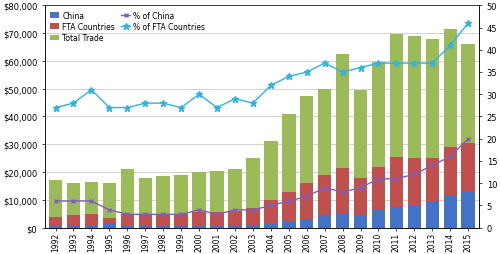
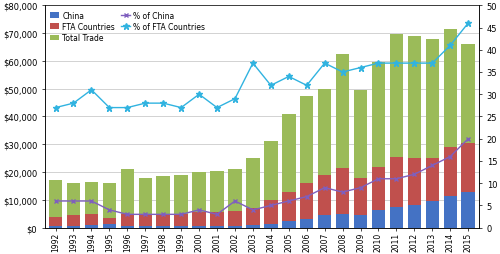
% of China/2002: 4 -> 6
% of FTA Countries/2003: 28 -> 37
% of FTA Countries/2006: 35 -> 32
